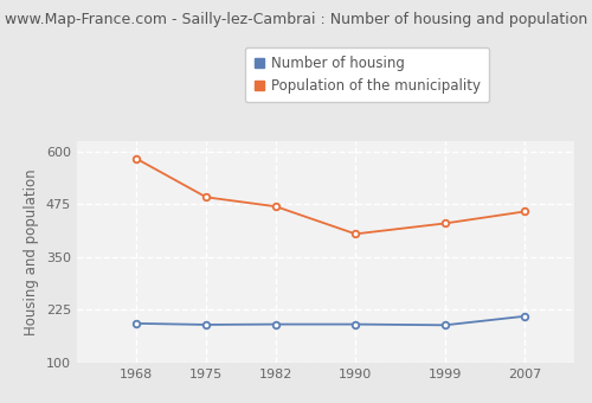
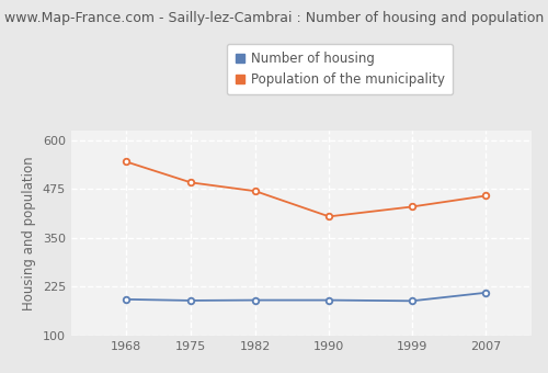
Population of the municipality/1968: 583 -> 545
